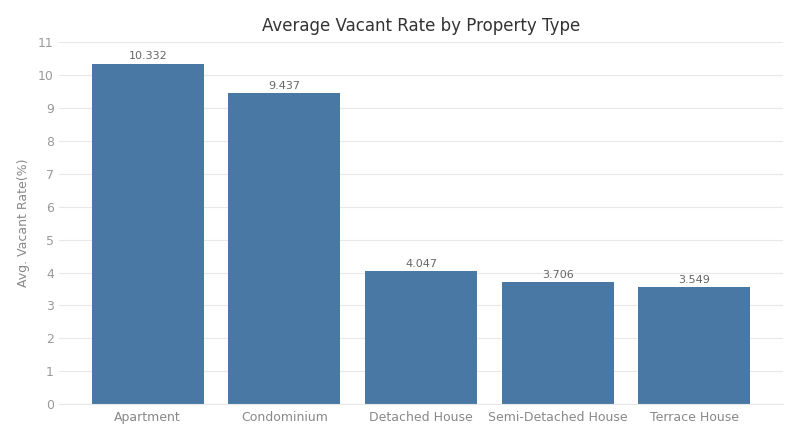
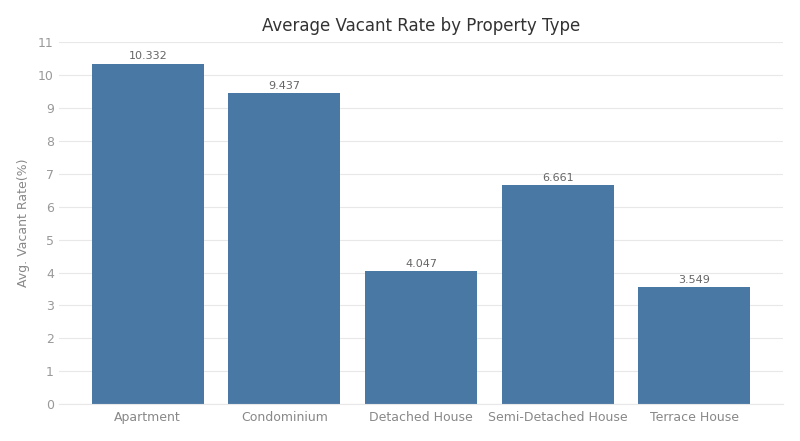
Semi-Detached House: 3.706 -> 6.661
